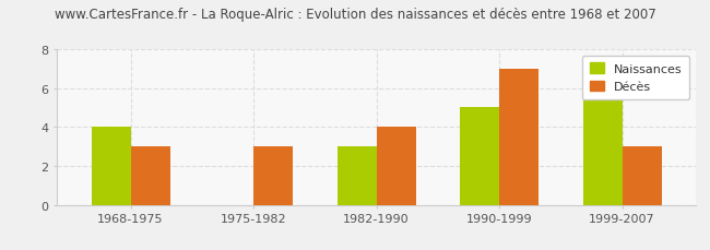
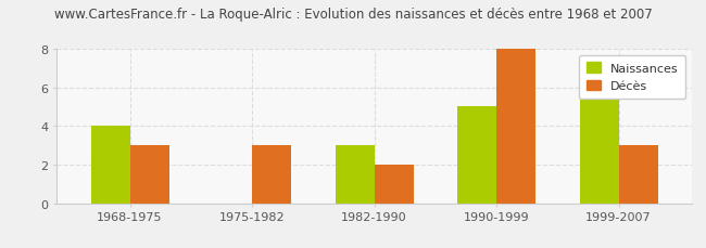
Décès/1982-1990: 4 -> 2
Décès/1990-1999: 7 -> 8
